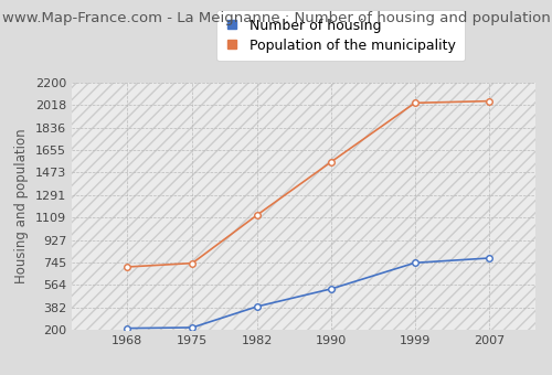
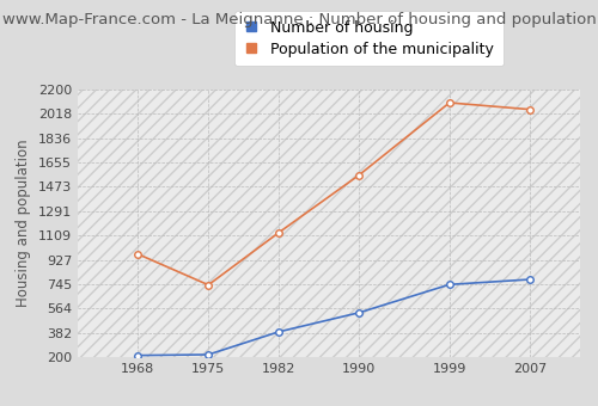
Population of the municipality/1968: 710 -> 970
Population of the municipality/1999: 2040 -> 2100
